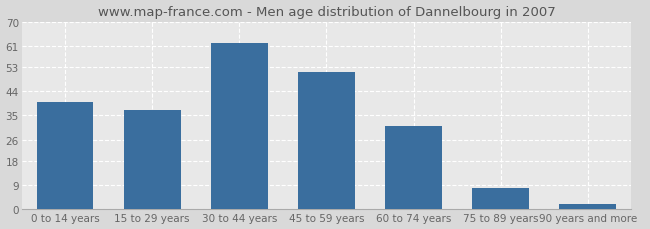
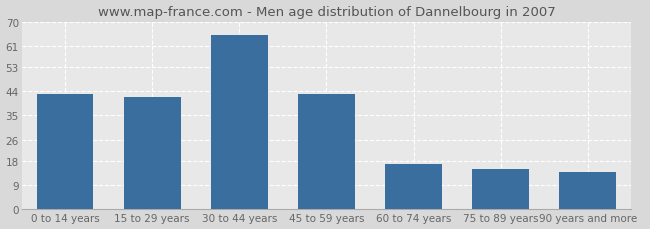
0 to 14 years: 40 -> 43
15 to 29 years: 37 -> 42
30 to 44 years: 62 -> 65
45 to 59 years: 51 -> 43
60 to 74 years: 31 -> 17
75 to 89 years: 8 -> 15
90 years and more: 2 -> 14
